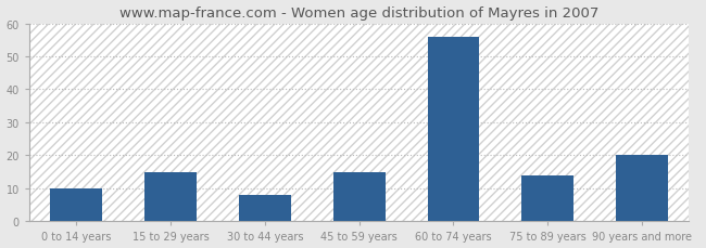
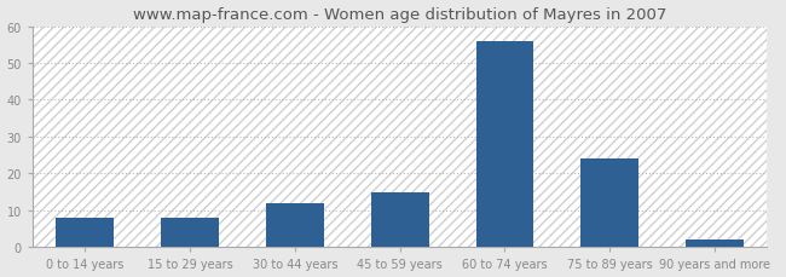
0 to 14 years: 10 -> 8
15 to 29 years: 15 -> 8
30 to 44 years: 8 -> 12
75 to 89 years: 14 -> 24
90 years and more: 20 -> 2
